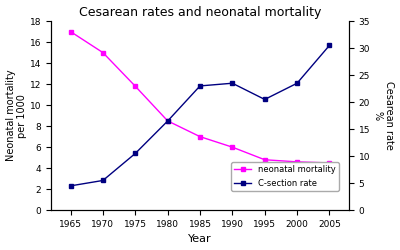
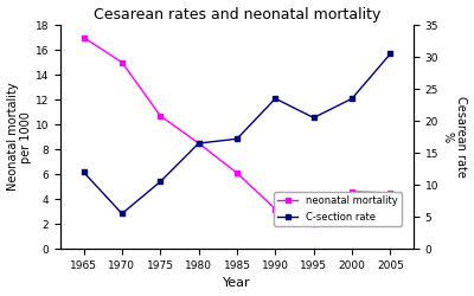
C-section rate/1965: 4.5 -> 12.0
neonatal mortality/1975: 11.8 -> 10.7
neonatal mortality/1985: 7.0 -> 6.1
C-section rate/1985: 23.0 -> 17.2
neonatal mortality/1990: 6.0 -> 3.2
neonatal mortality/1995: 4.8 -> 2.0
